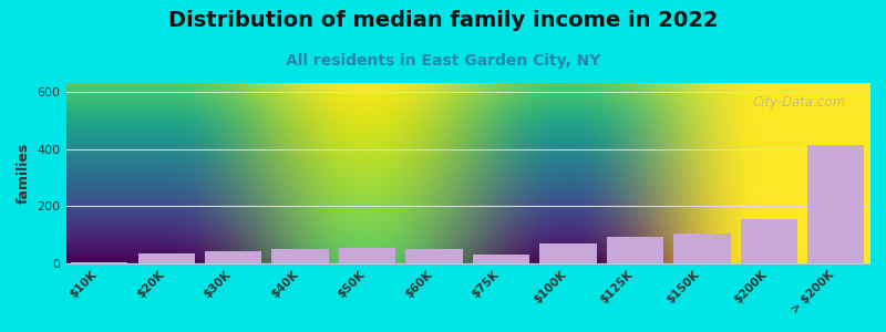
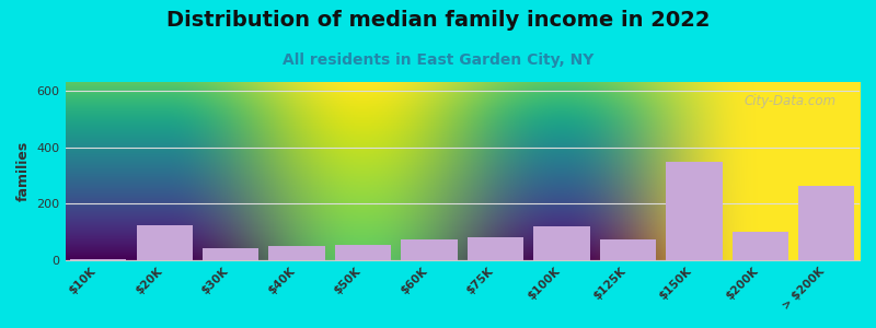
$20K: 35 -> 125
$60K: 50 -> 75
$75K: 30 -> 80
$100K: 70 -> 120
$125K: 95 -> 75
$150K: 105 -> 350
$200K: 155 -> 100
> $200K: 415 -> 265
